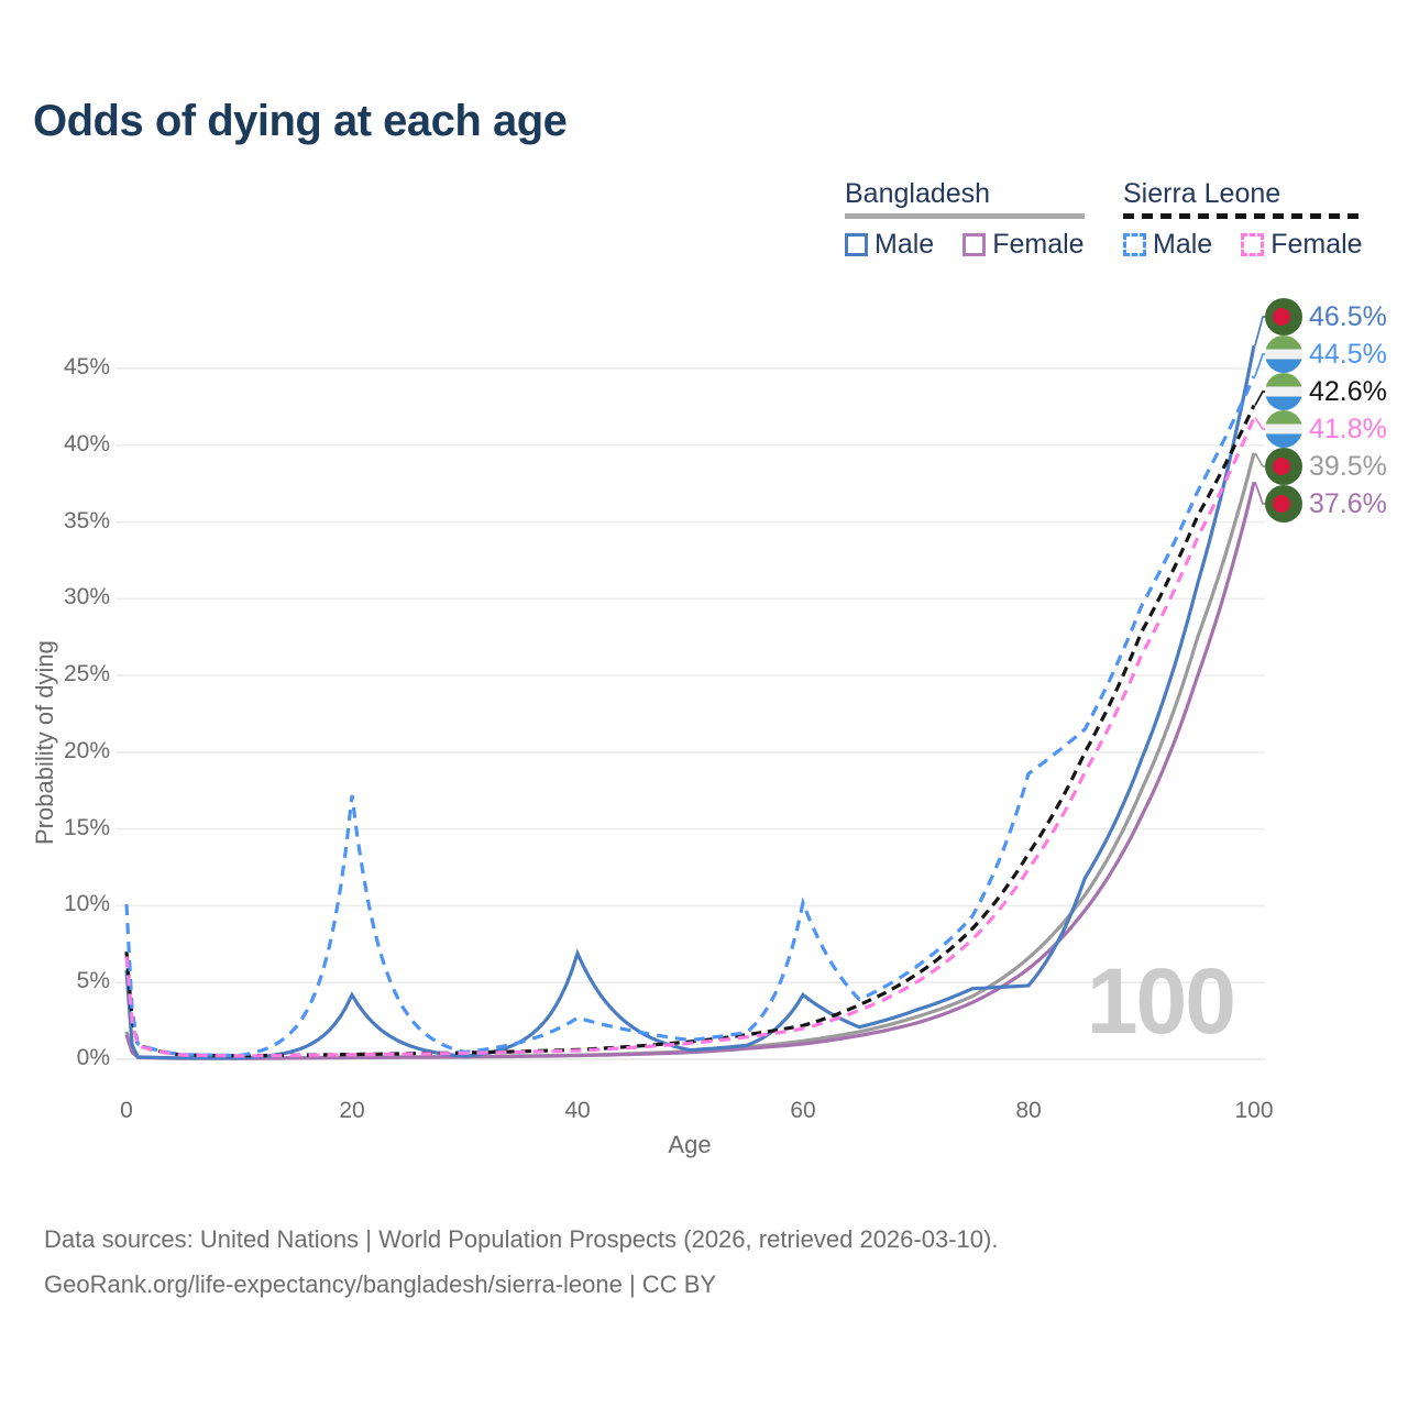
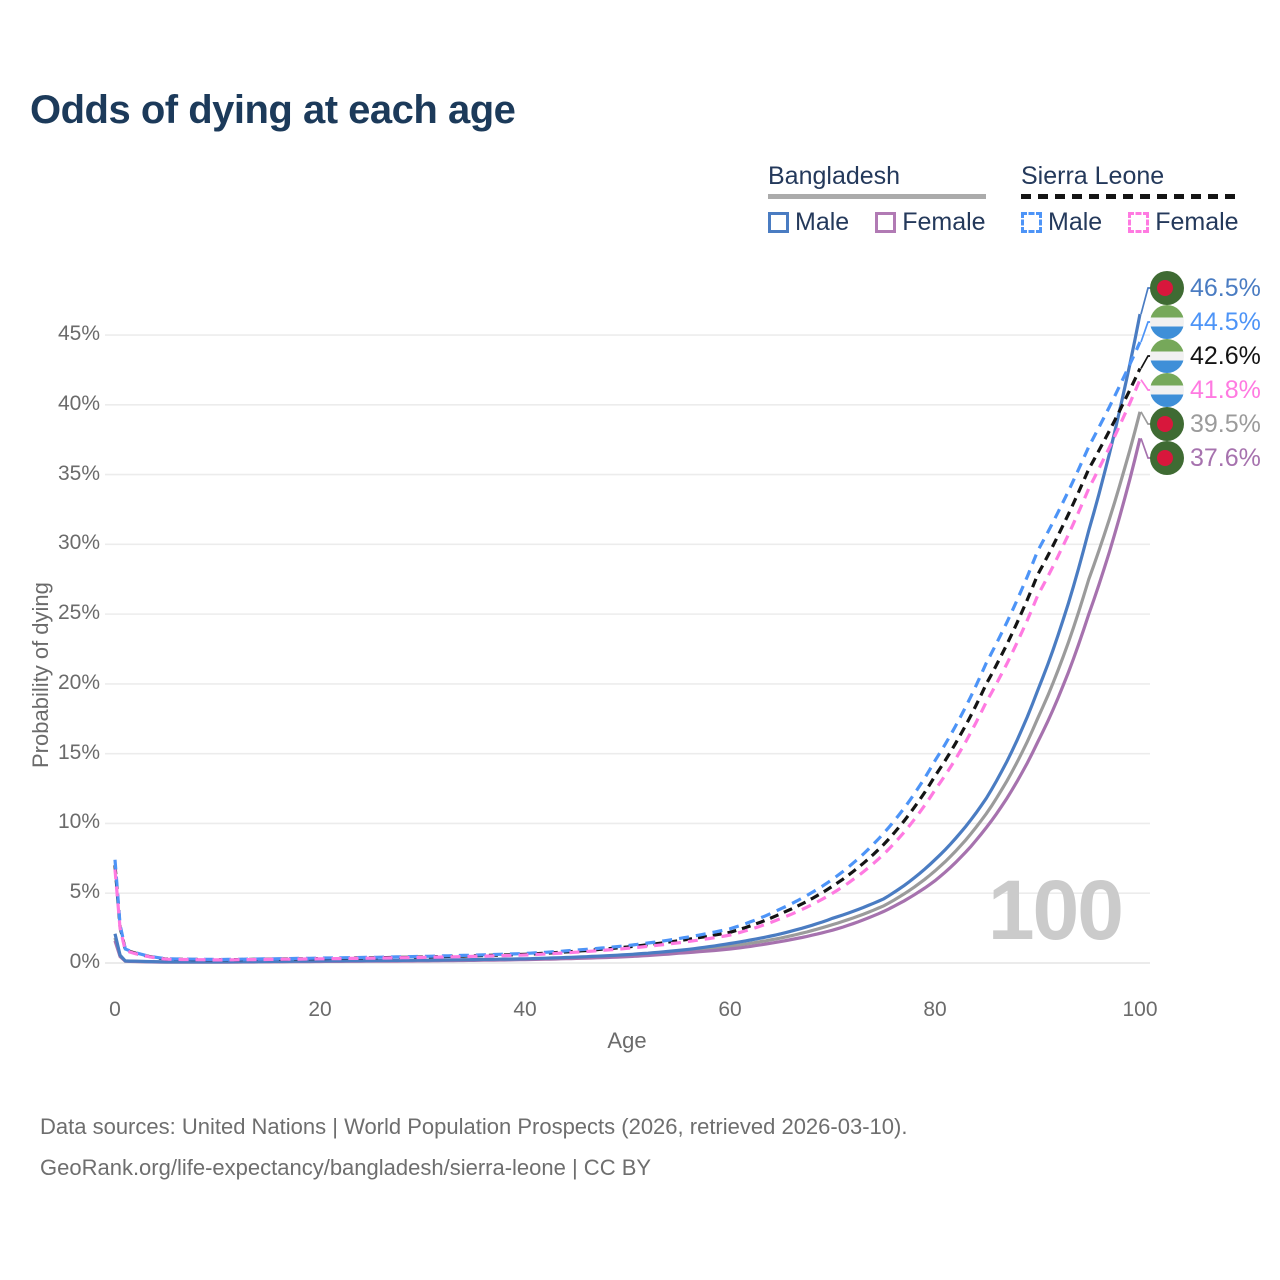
Bangladesh Male/0: 5.8% -> 2.1%
Sierra Leone Male/0: 10.1% -> 7.4%
Bangladesh Male/20: 4.2% -> 0.1%
Sierra Leone Male/20: 17.2% -> 0.3%
Bangladesh Male/40: 6.9% -> 0.3%
Sierra Leone Male/40: 2.7% -> 0.7%
Bangladesh Male/60: 4.2% -> 1.4%
Sierra Leone Male/60: 10.2% -> 2.5%
Bangladesh Male/80: 4.8% -> 7.4%
Sierra Leone Male/80: 18.6% -> 14.5%
